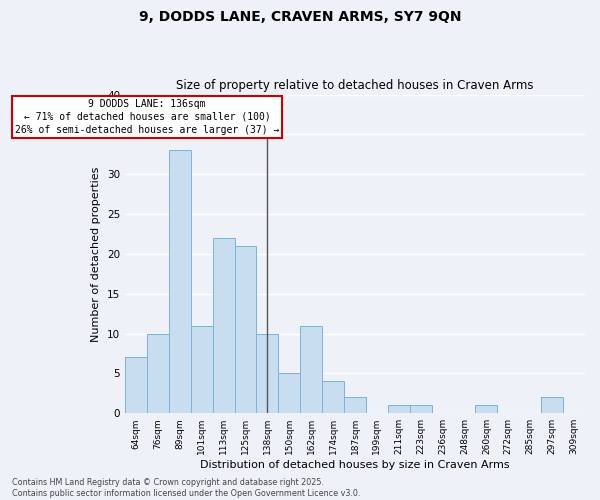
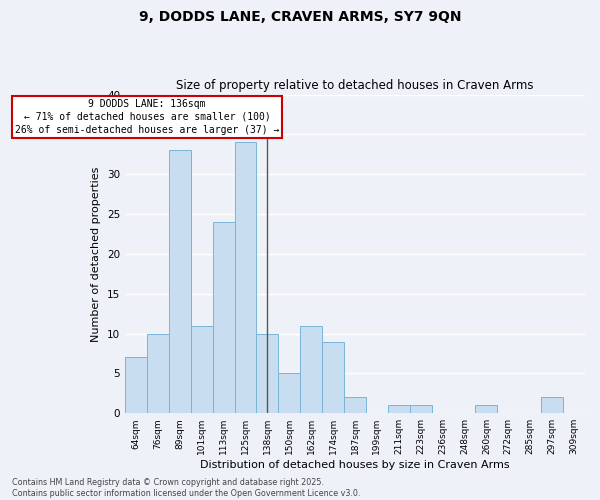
113sqm: 22 -> 24
125sqm: 21 -> 34
174sqm: 4 -> 9
